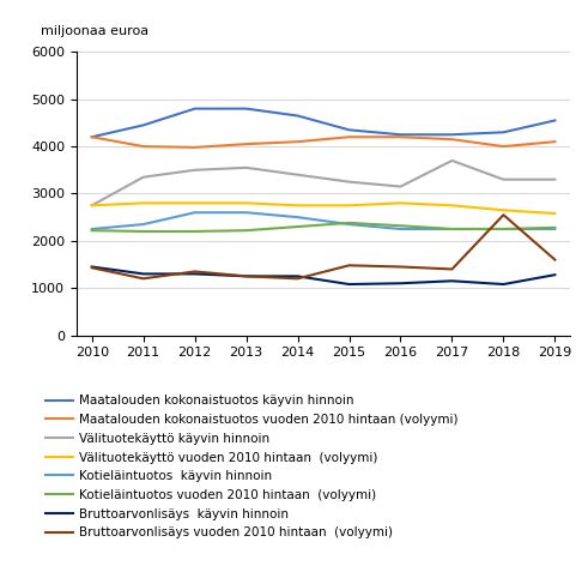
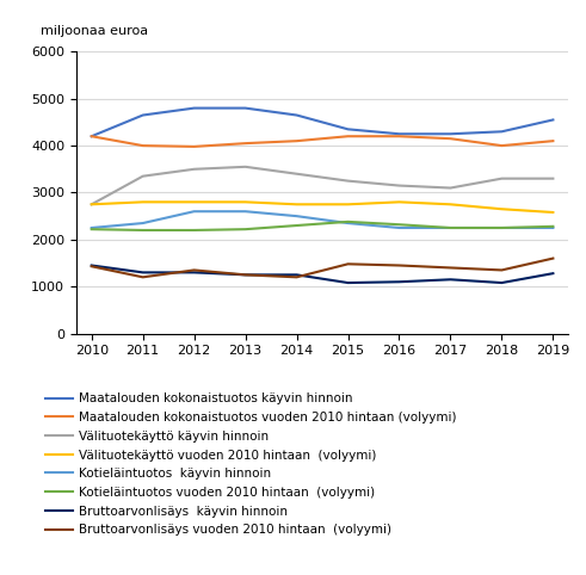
Maatalouden kokonaistuotos käyvin hinnoin/2011: 4450 -> 4650
Välituotekäyttö käyvin hinnoin/2017: 3700 -> 3100
Bruttoarvonlisäys vuoden 2010 hintaan (volyymi)/2018: 2550 -> 1350
